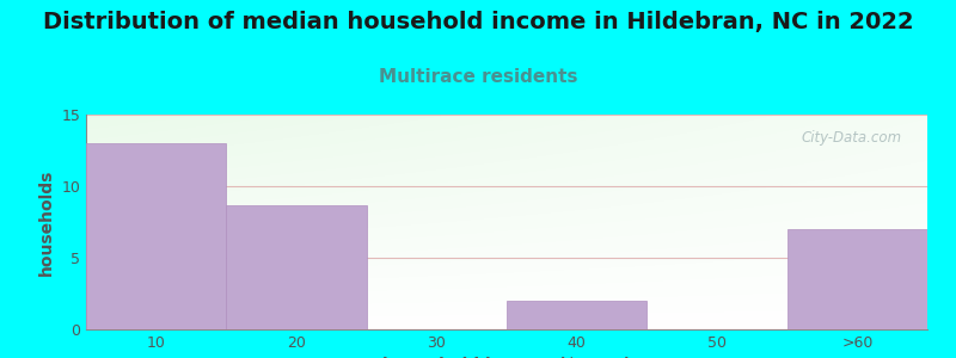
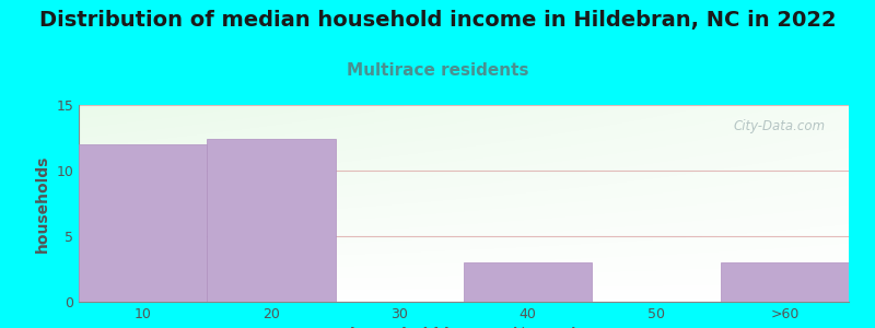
10: 13.0 -> 12.0
20: 8.7 -> 12.4
40: 2.0 -> 3.0
>60: 7.0 -> 3.0
